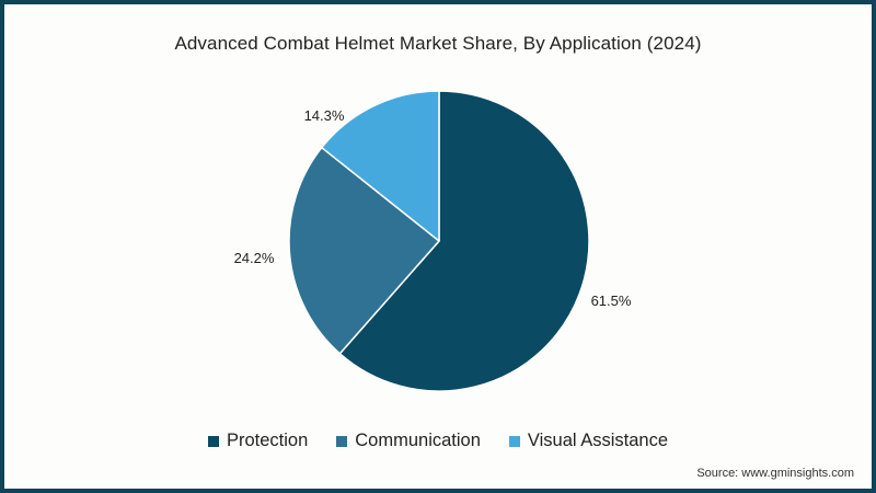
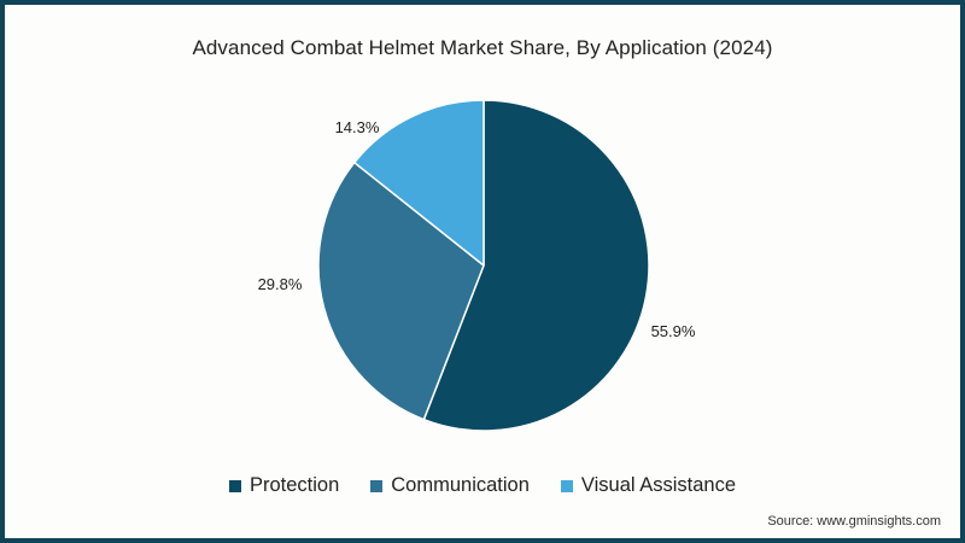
Protection: 61.5% -> 55.9%
Communication: 24.2% -> 29.8%
